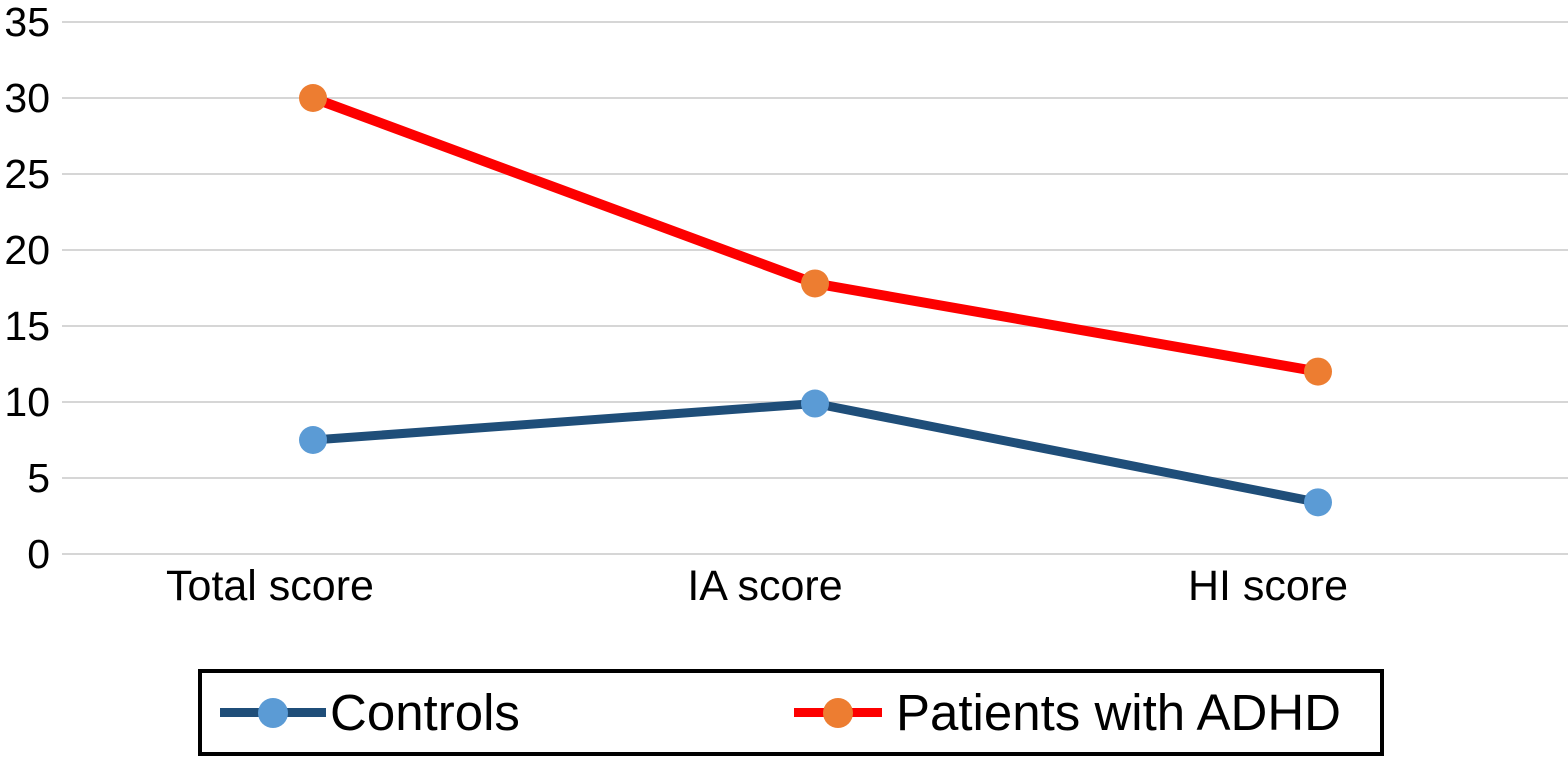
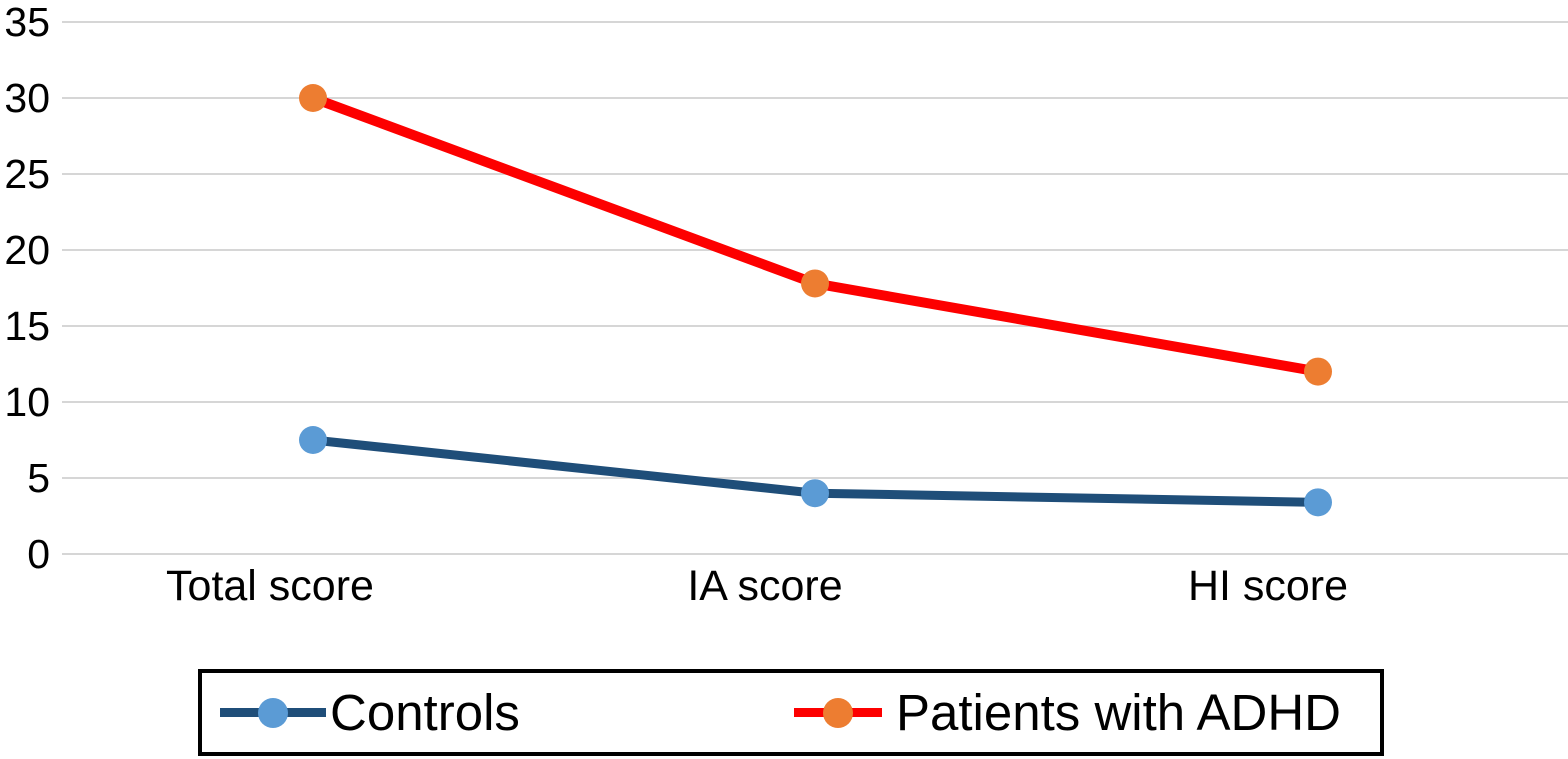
Controls/IA score: 9.9 -> 4.0
